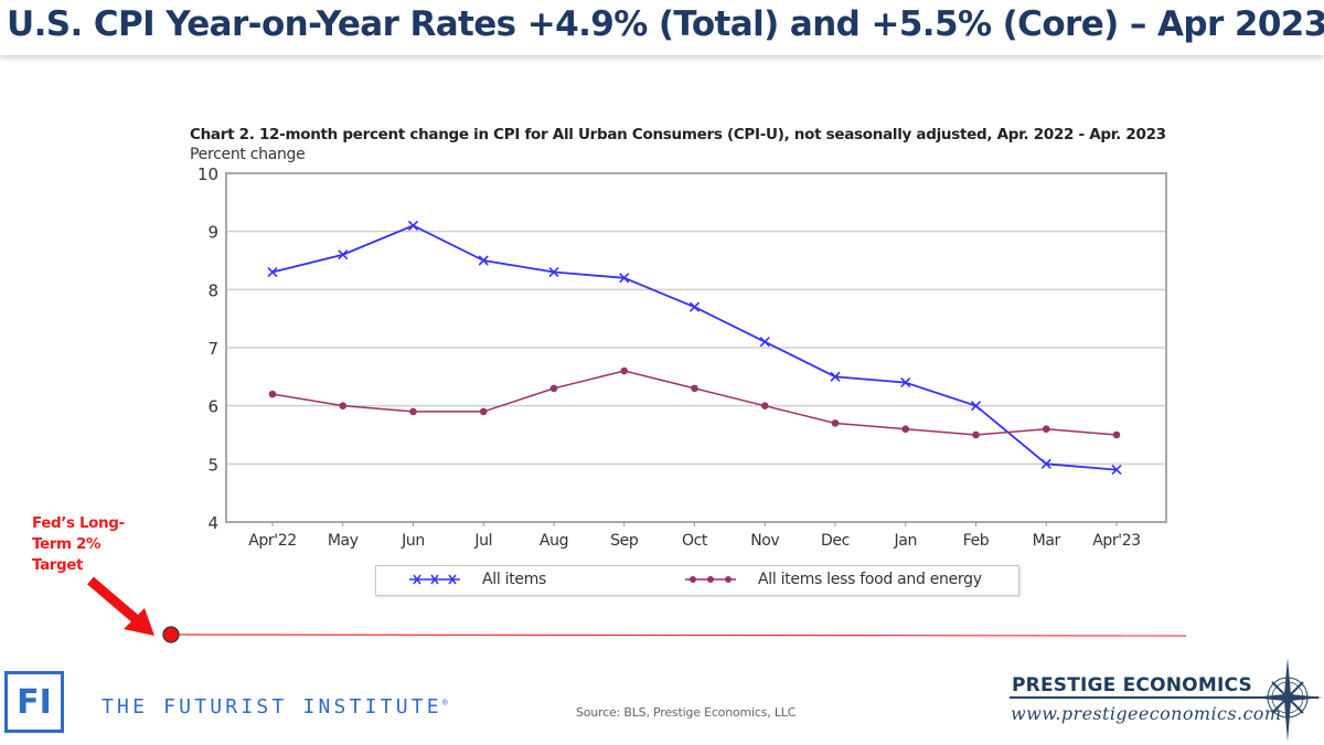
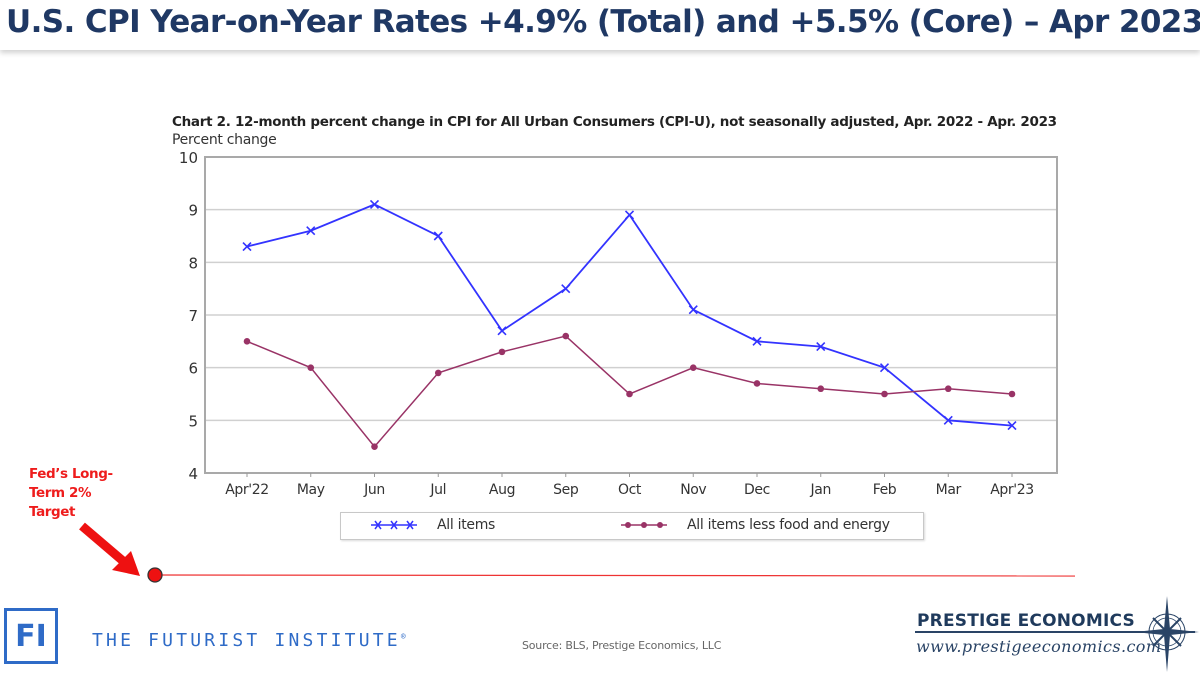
All items less food and energy/Apr'22: 6.2 -> 6.5
All items less food and energy/Jun: 5.9 -> 4.5
All items/Aug: 8.3 -> 6.7
All items/Sep: 8.2 -> 7.5
All items/Oct: 7.7 -> 8.9
All items less food and energy/Oct: 6.3 -> 5.5
